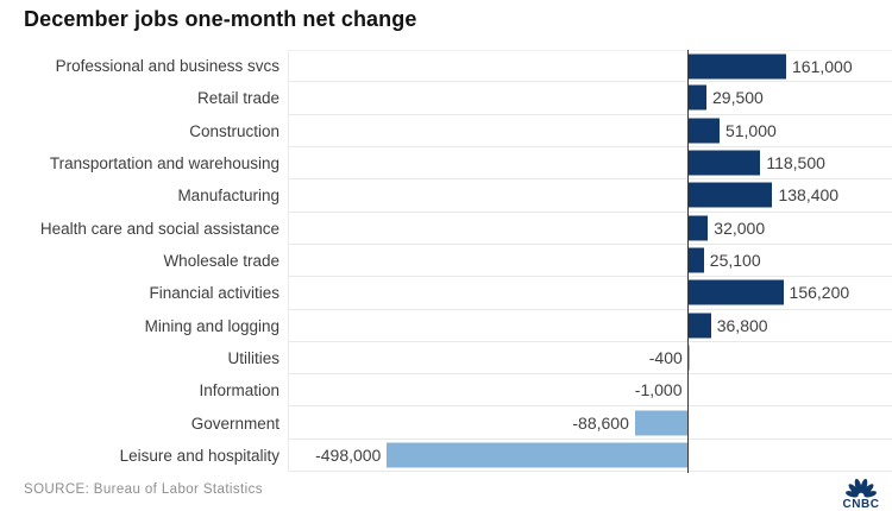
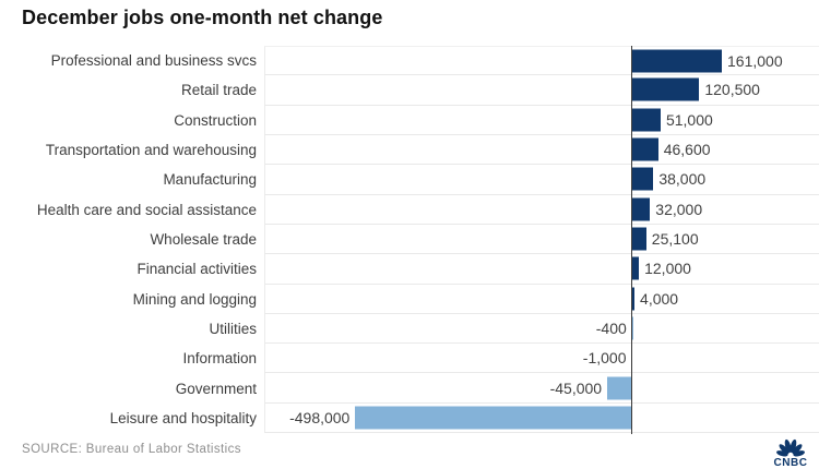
Retail trade: 29,500 -> 120,500
Transportation and warehousing: 118,500 -> 46,600
Manufacturing: 138,400 -> 38,000
Financial activities: 156,200 -> 12,000
Mining and logging: 36,800 -> 4,000
Government: -88,600 -> -45,000
